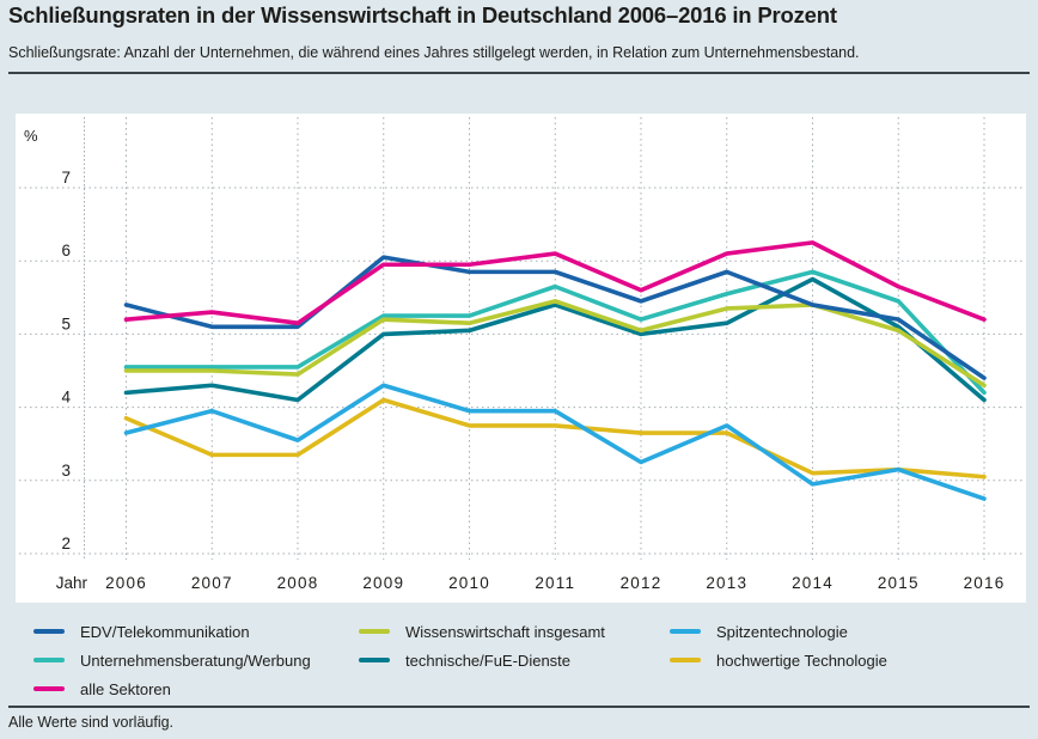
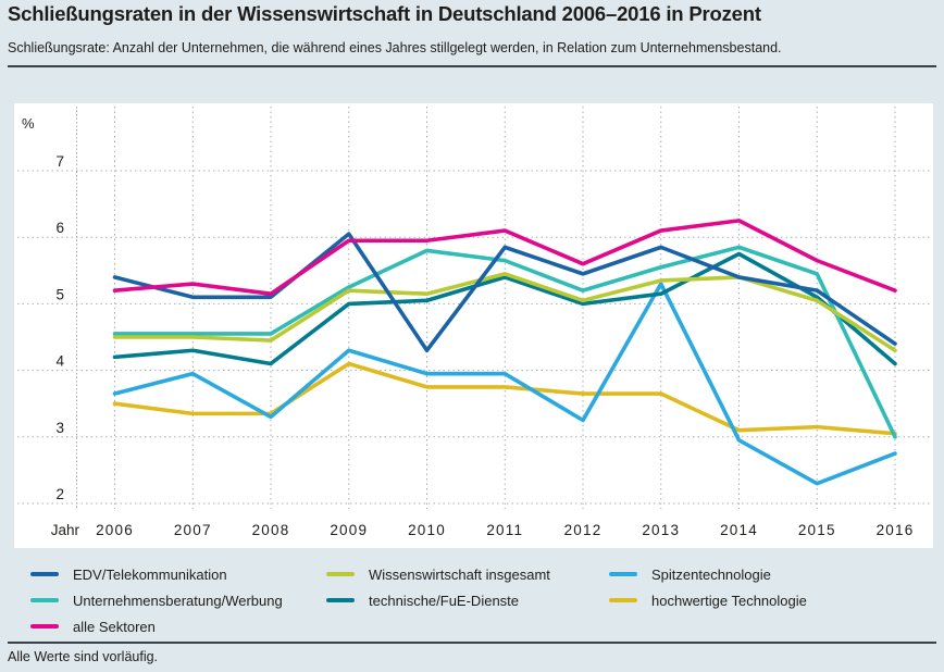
hochwertige Technologie/2006: 3.9 -> 3.5
Spitzentechnologie/2008: 3.5 -> 3.3
Unternehmensberatung/Werbung/2010: 5.2 -> 5.8
EDV/Telekommunikation/2010: 5.8 -> 4.3
Spitzentechnologie/2013: 3.8 -> 5.3
Spitzentechnologie/2015: 3.1 -> 2.3
Unternehmensberatung/Werbung/2016: 4.2 -> 3.0
